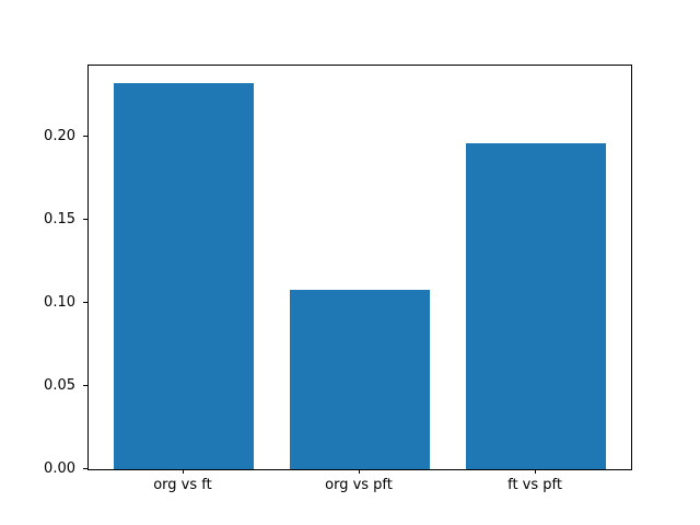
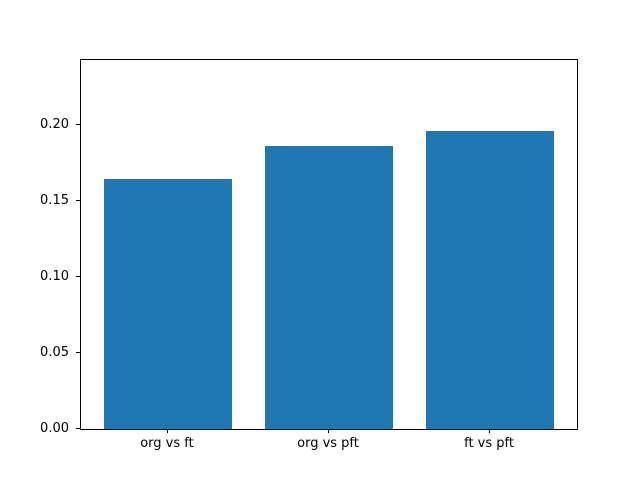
org vs ft: 0.232 -> 0.164
org vs pft: 0.108 -> 0.186
